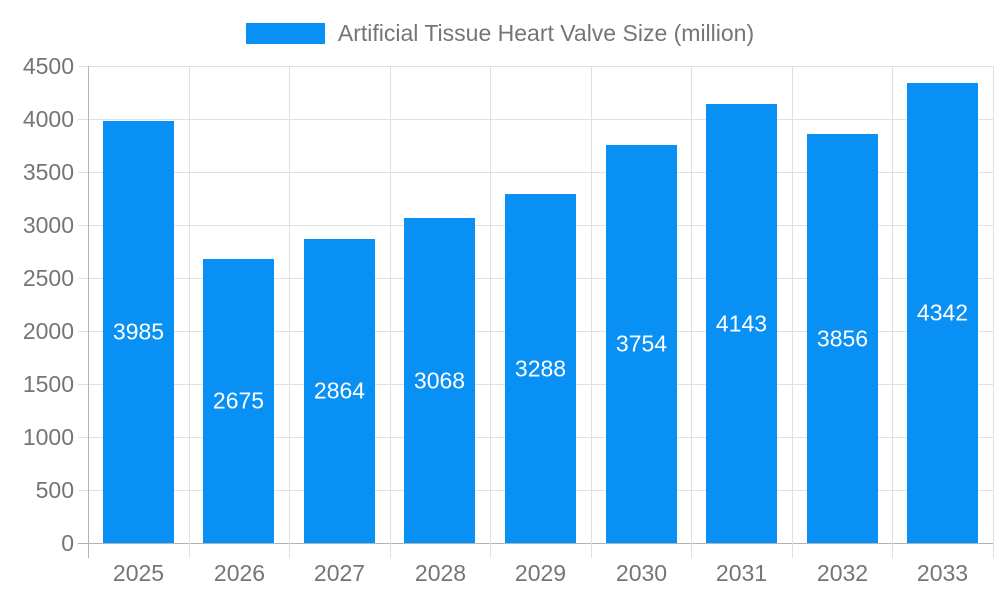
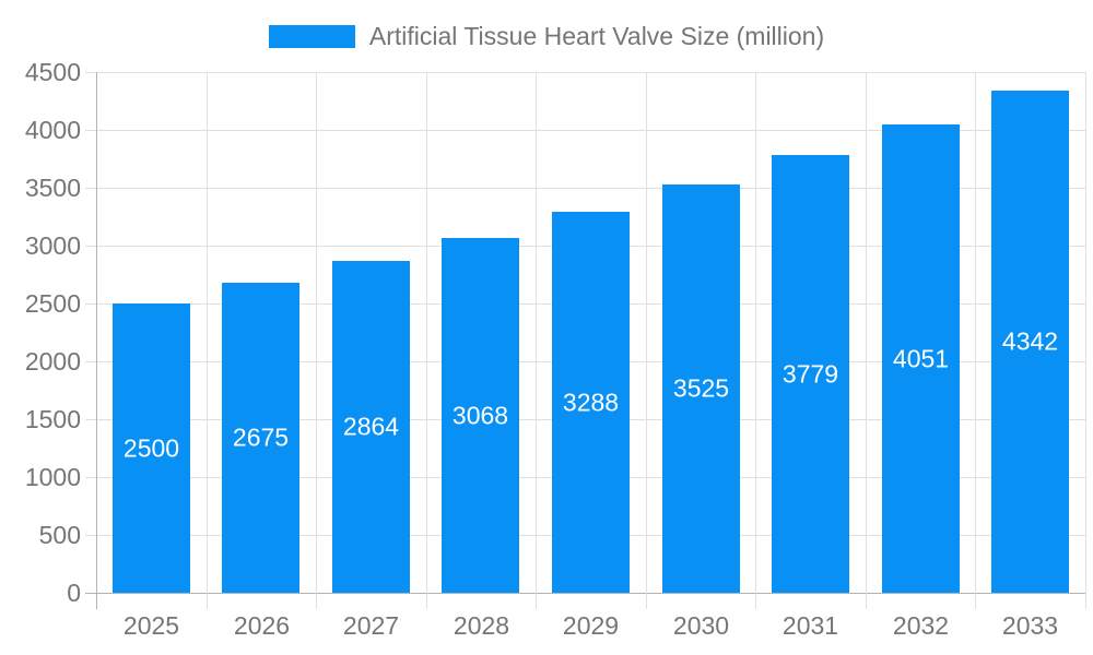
2025: 3985 -> 2500
2030: 3754 -> 3525
2031: 4143 -> 3779
2032: 3856 -> 4051
